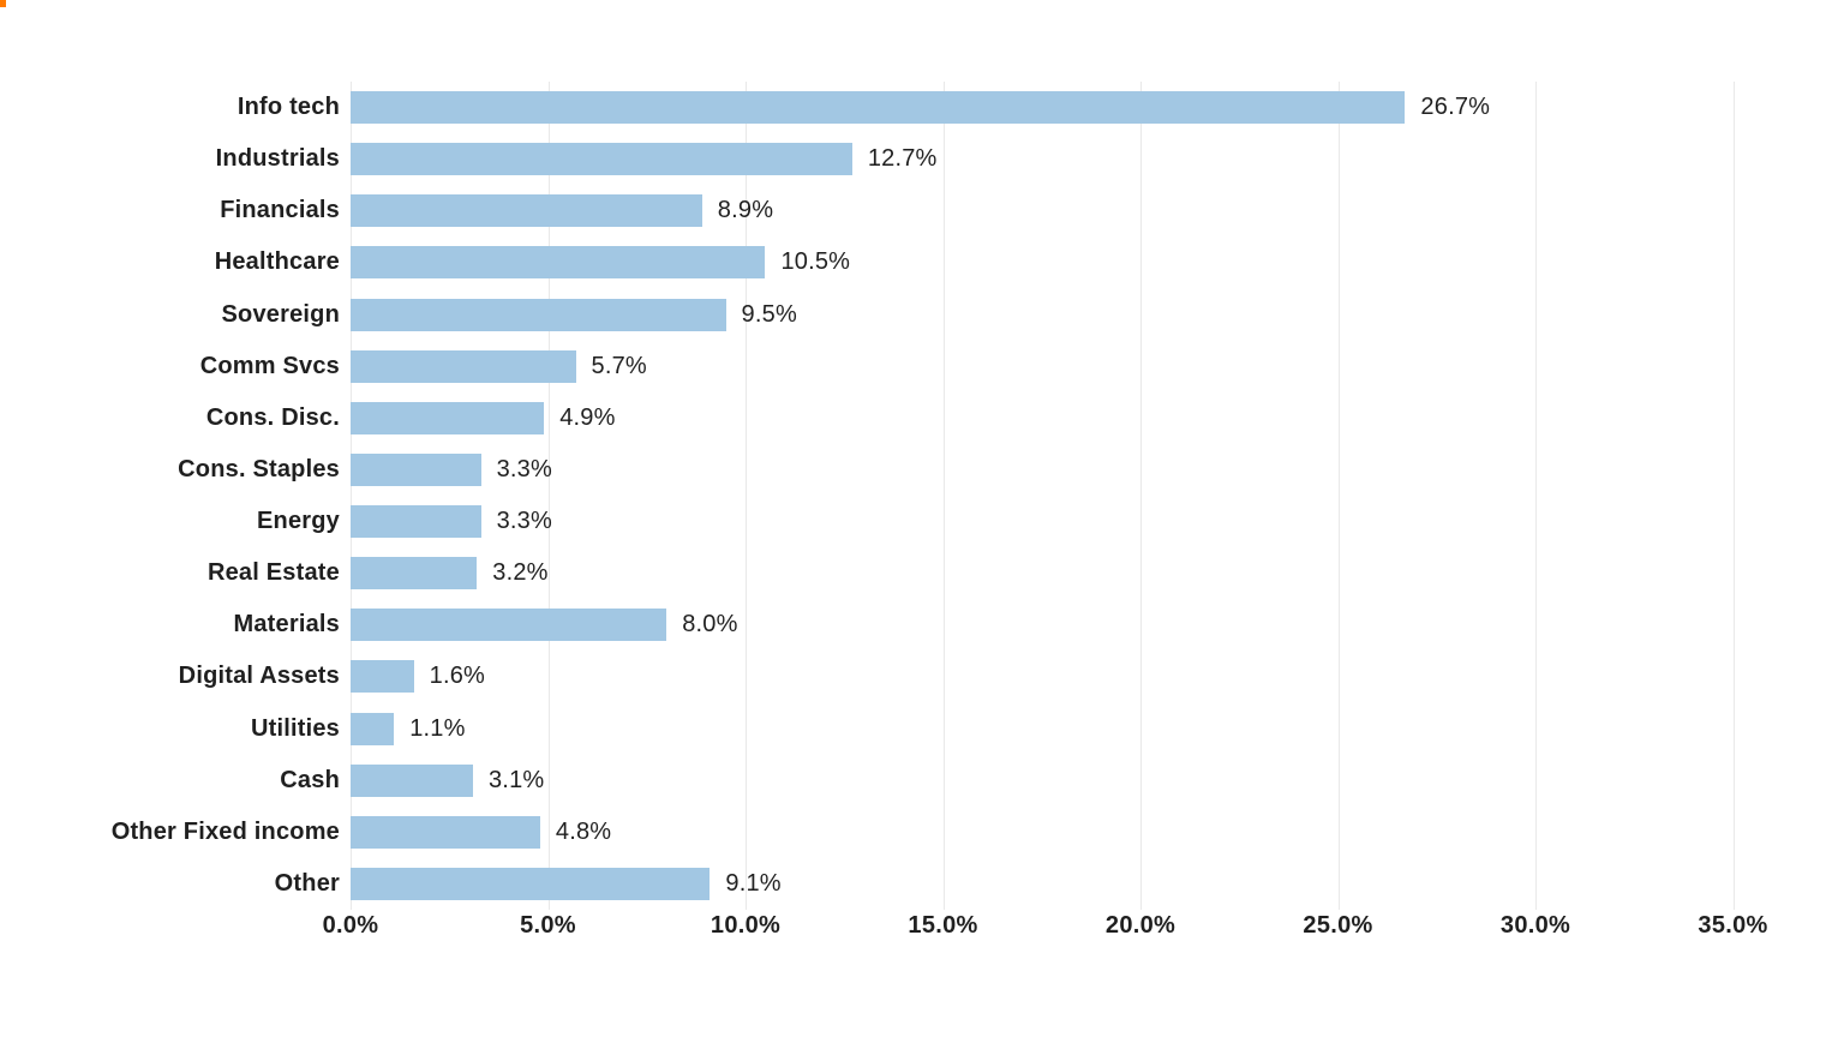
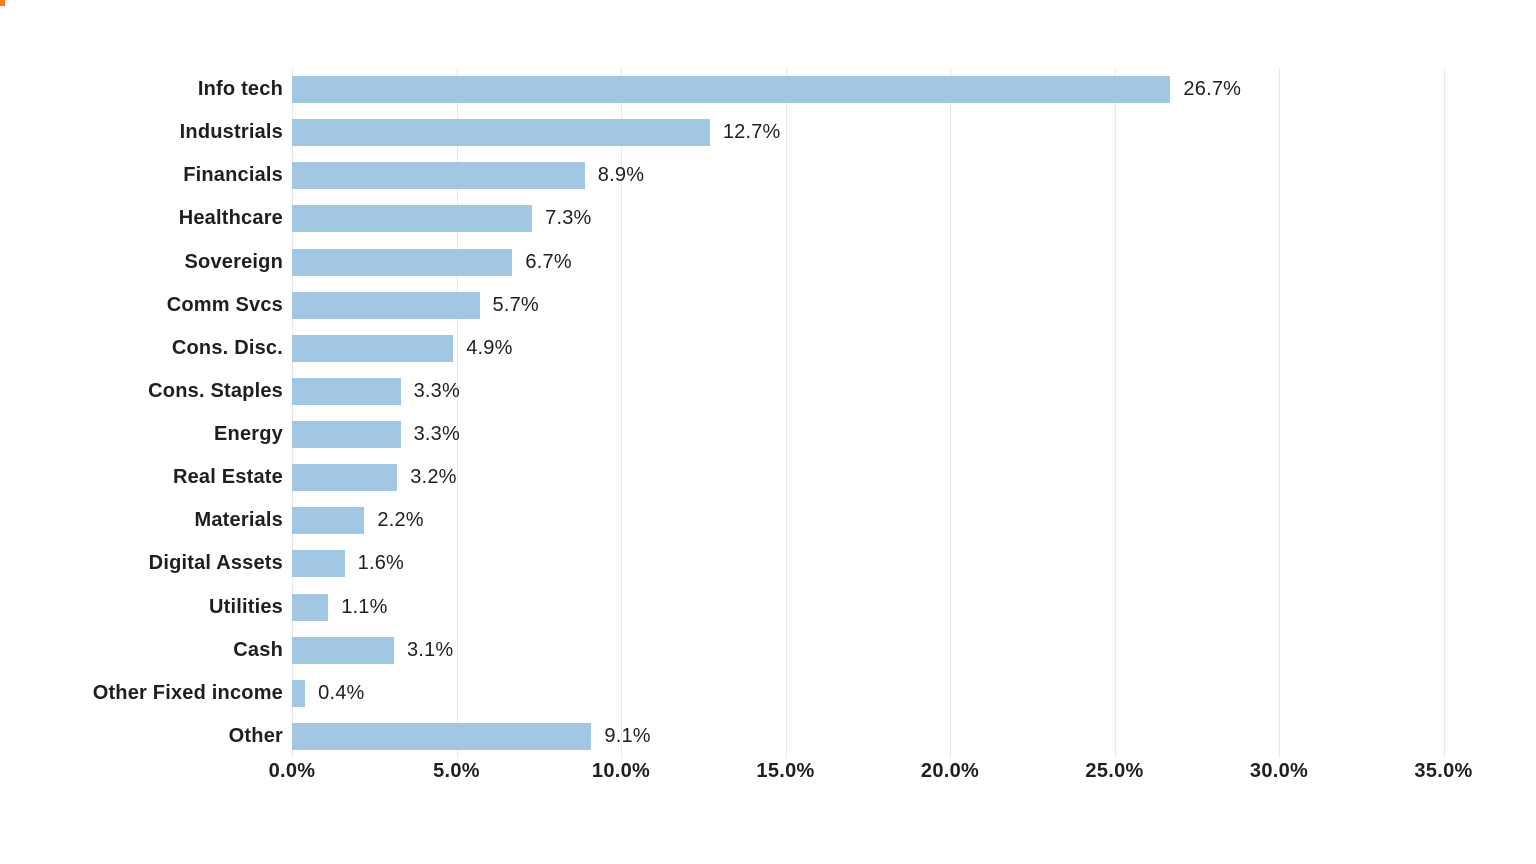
Healthcare: 10.5% -> 7.3%
Sovereign: 9.5% -> 6.7%
Materials: 8.0% -> 2.2%
Other Fixed income: 4.8% -> 0.4%
